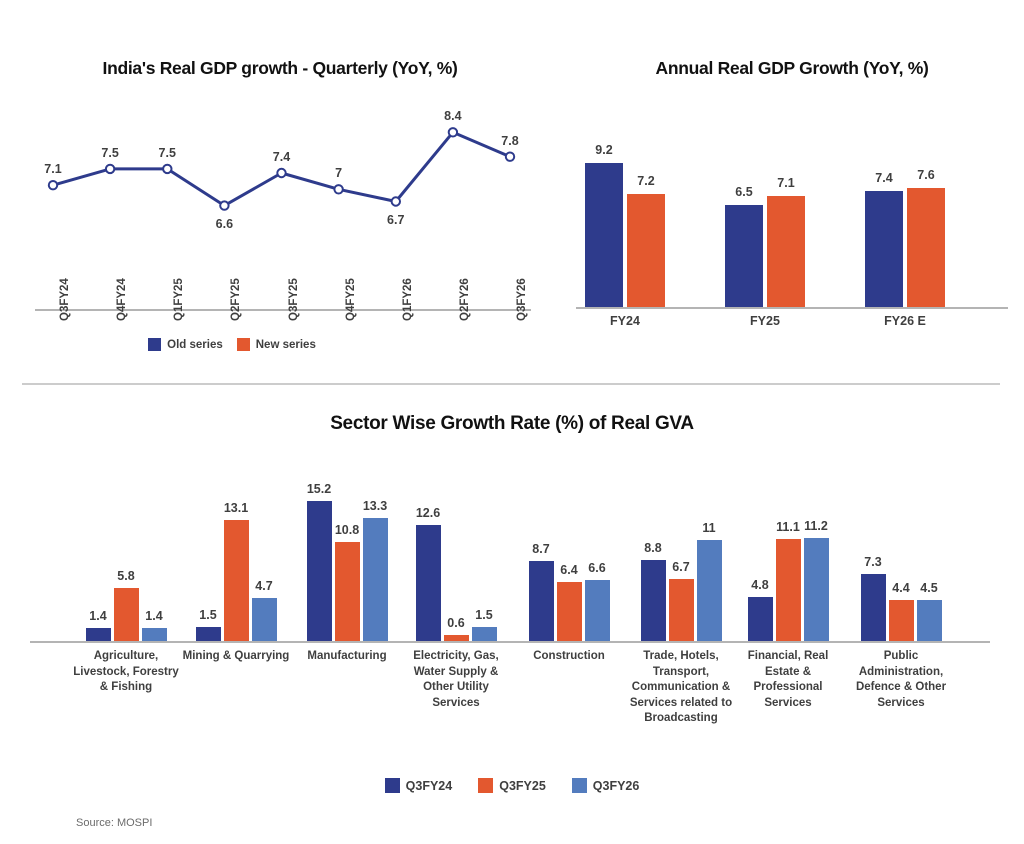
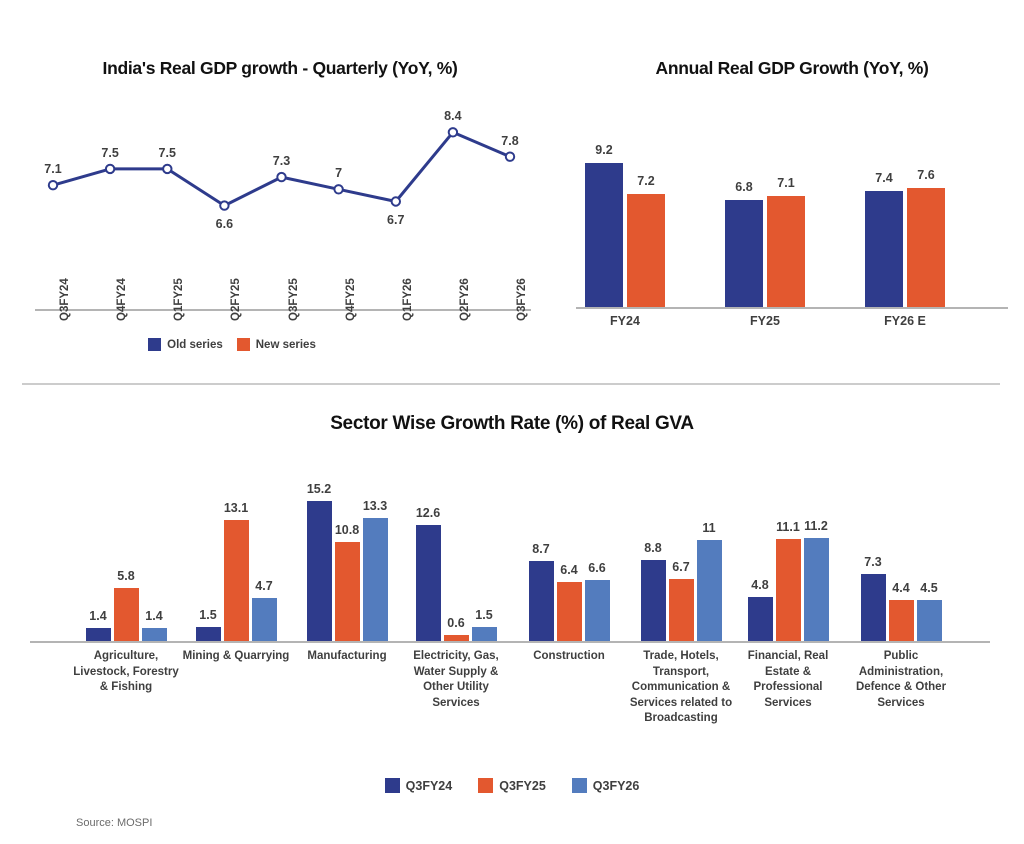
India's Real GDP growth - Quarterly (YoY, %)/Q3FY25: 7.4 -> 7.3
Annual Real GDP Growth (YoY, %)/Old series/FY25: 6.5 -> 6.8
